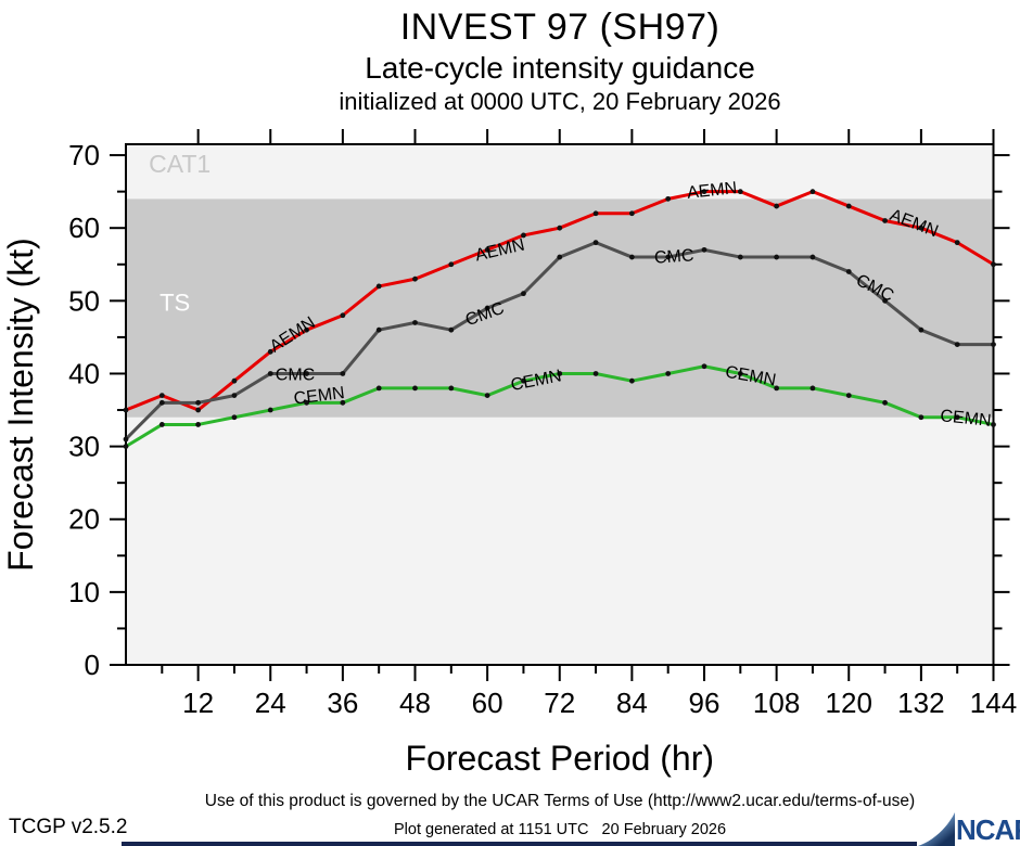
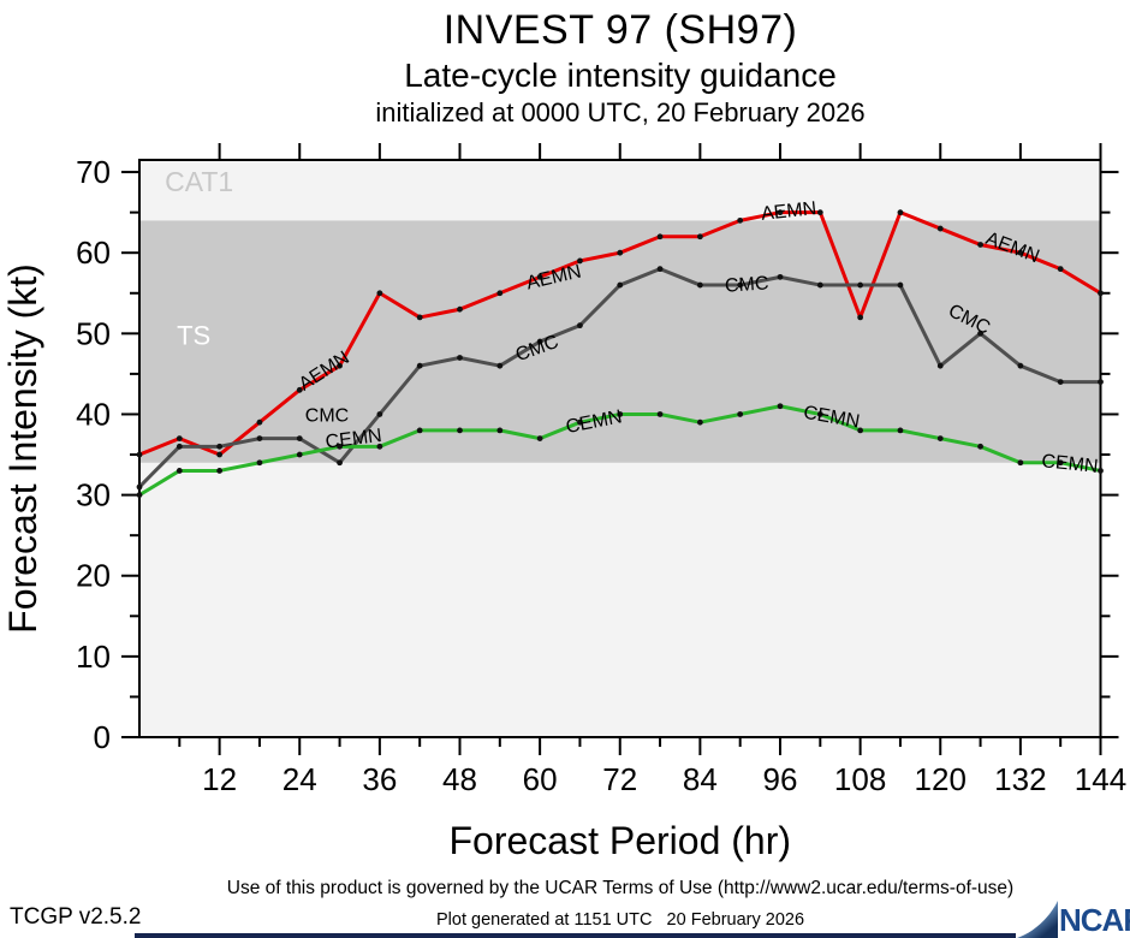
CMC/24: 40 -> 37
CMC/30: 40 -> 34
AEMN/36: 48 -> 55
AEMN/108: 63 -> 52
CMC/120: 54 -> 46
